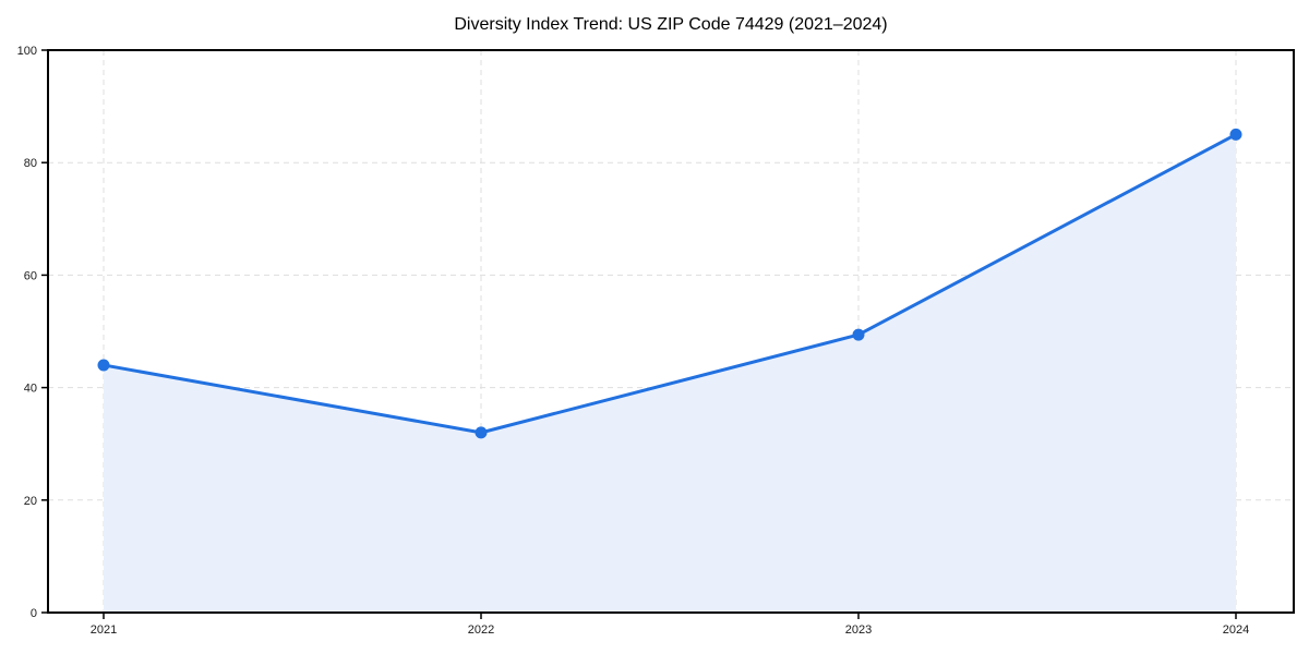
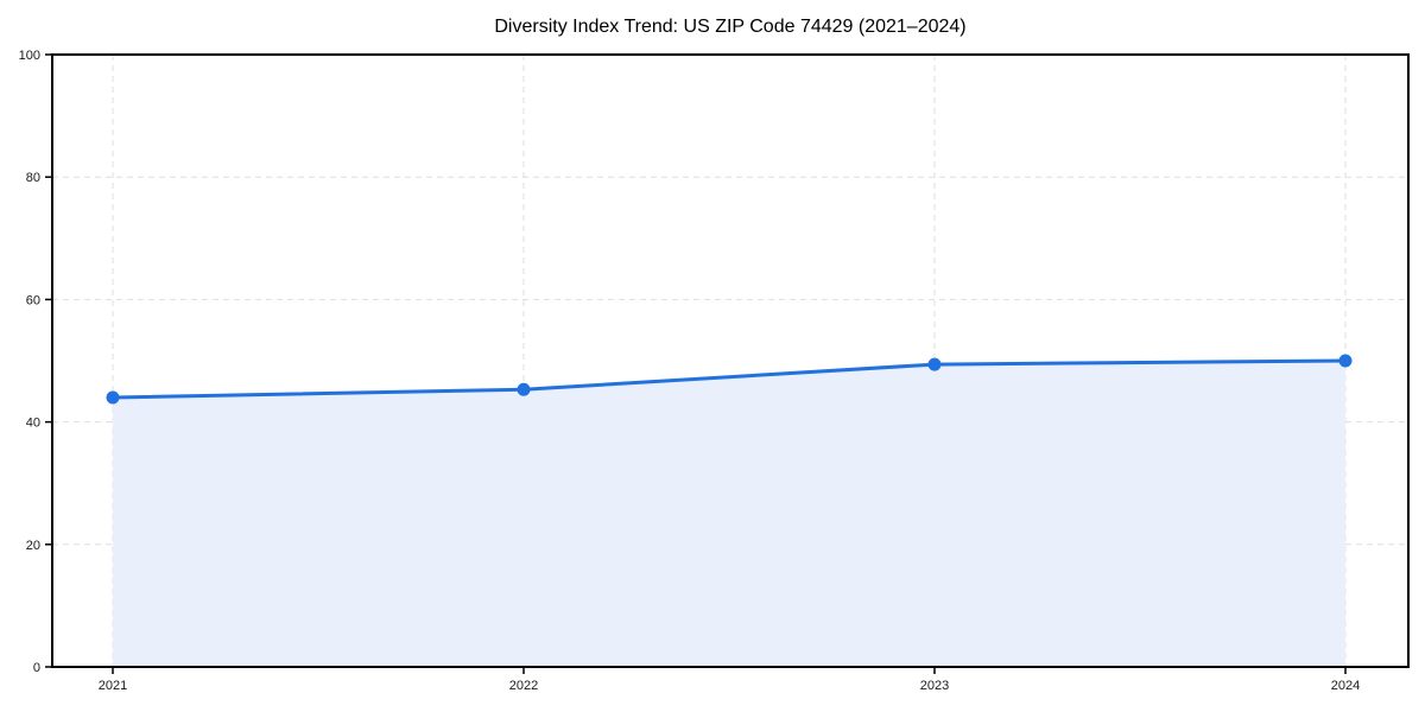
2022: 32 -> 45
2024: 85 -> 50
